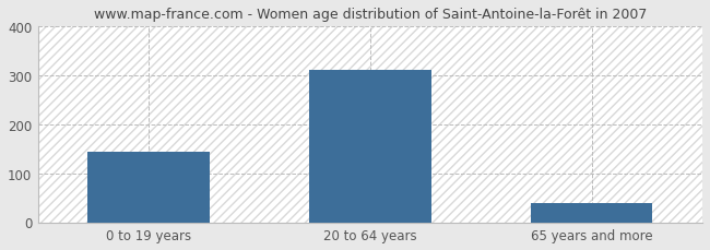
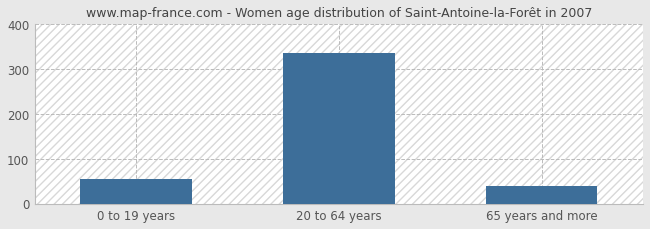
0 to 19 years: 144 -> 55
20 to 64 years: 311 -> 335
